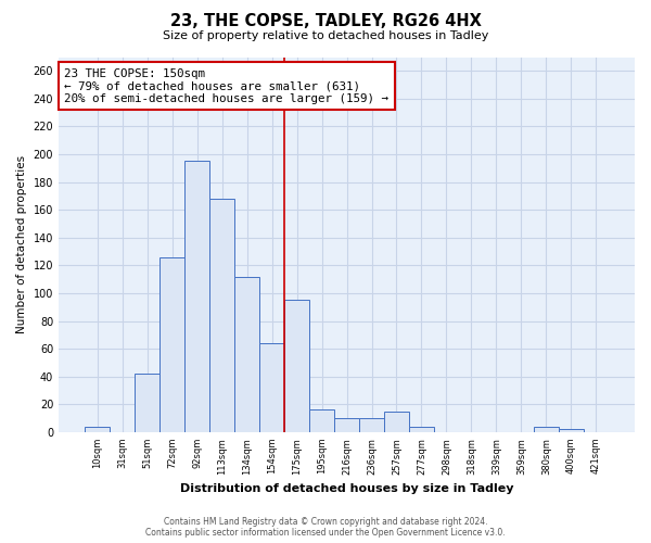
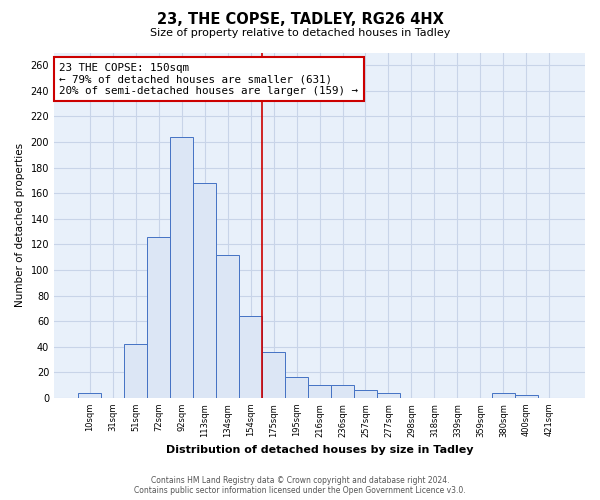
92sqm: 195 -> 204
175sqm: 95 -> 36
257sqm: 15 -> 6
